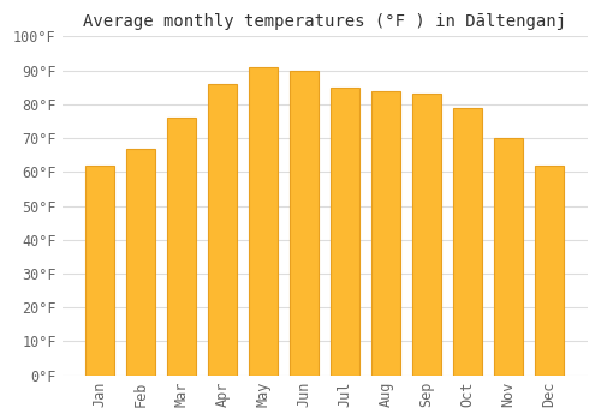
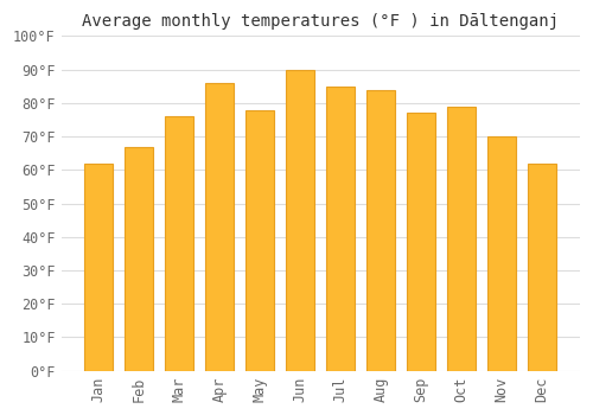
May: 91°F -> 78°F
Sep: 83°F -> 77°F
